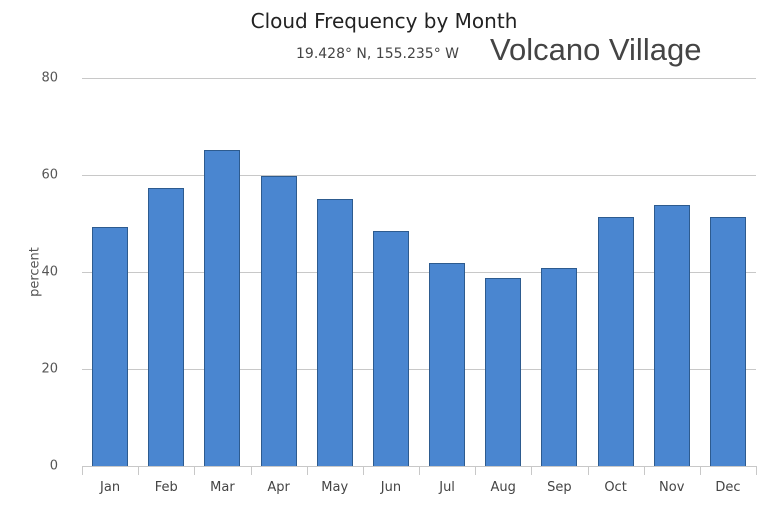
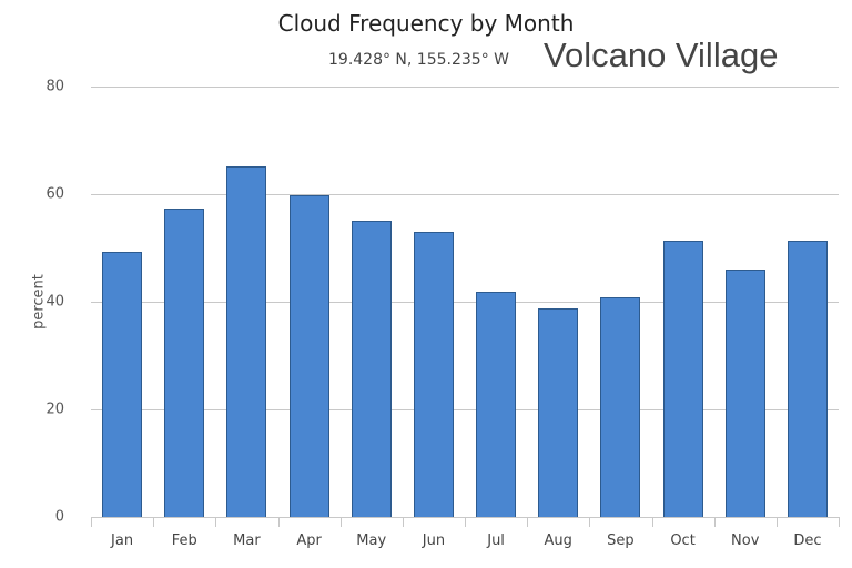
Jun: 48 -> 53
Nov: 54 -> 46
